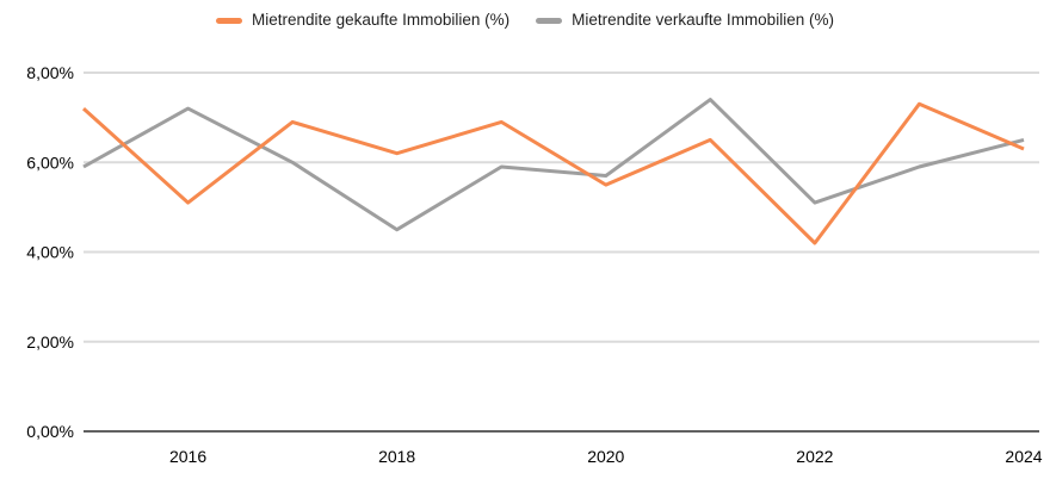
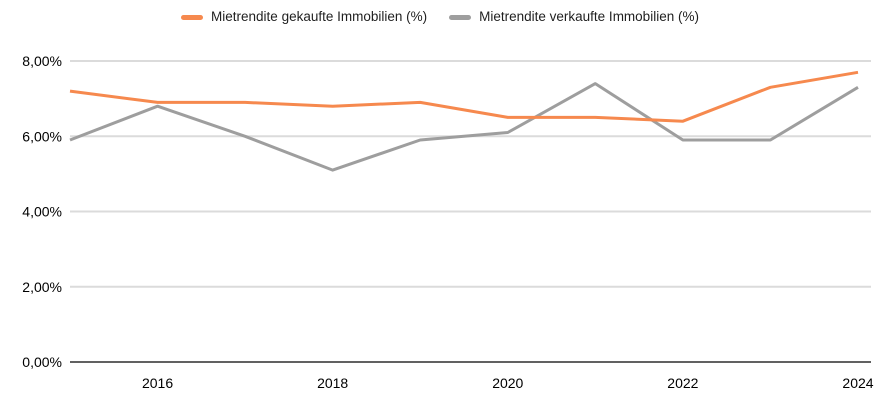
Mietrendite gekaufte Immobilien (%)/2016: 5,1% -> 6,9%
Mietrendite verkaufte Immobilien (%)/2016: 7,2% -> 6,8%
Mietrendite gekaufte Immobilien (%)/2018: 6,2% -> 6,8%
Mietrendite verkaufte Immobilien (%)/2018: 4,5% -> 5,1%
Mietrendite gekaufte Immobilien (%)/2020: 5,5% -> 6,5%
Mietrendite verkaufte Immobilien (%)/2020: 5,7% -> 6,1%
Mietrendite gekaufte Immobilien (%)/2022: 4,2% -> 6,4%
Mietrendite verkaufte Immobilien (%)/2022: 5,1% -> 5,9%
Mietrendite gekaufte Immobilien (%)/2024: 6,3% -> 7,7%
Mietrendite verkaufte Immobilien (%)/2024: 6,5% -> 7,3%
